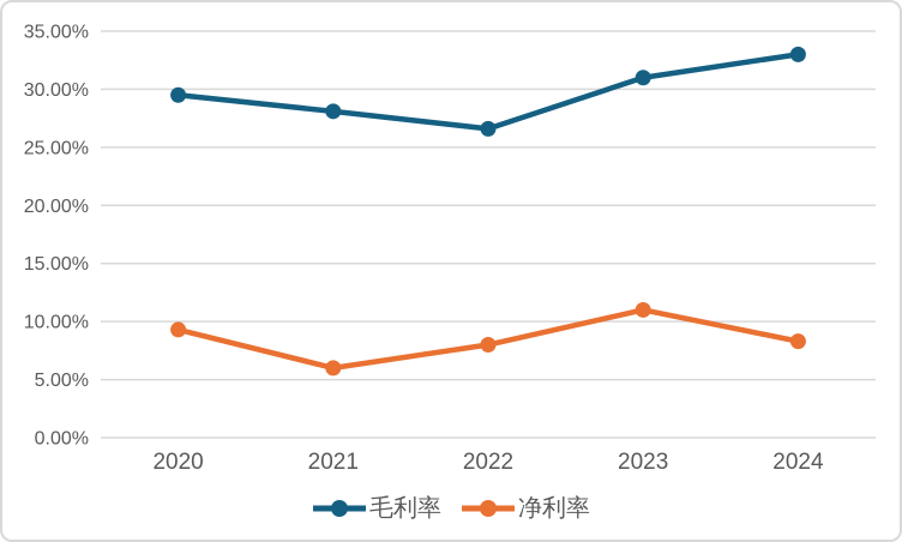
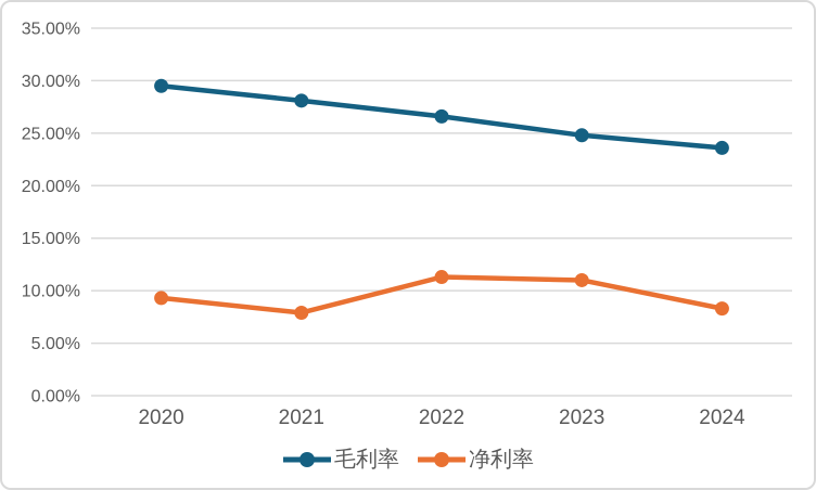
净利率/2021: 6% -> 8%
净利率/2022: 8% -> 11%
毛利率/2023: 31% -> 25%
毛利率/2024: 33% -> 24%
